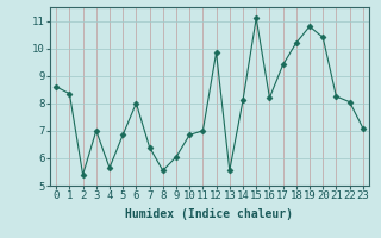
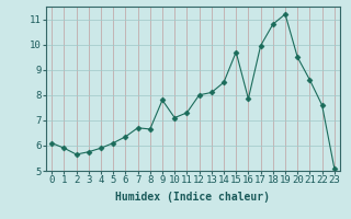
0: 8.60 -> 6.10
1: 8.35 -> 5.90
2: 5.40 -> 5.65
3: 7.00 -> 5.75
4: 5.65 -> 5.90
5: 6.85 -> 6.10
6: 8.00 -> 6.35
7: 6.40 -> 6.70
8: 5.55 -> 6.65
9: 6.05 -> 7.80
10: 6.85 -> 7.10
11: 7.00 -> 7.30
12: 9.85 -> 8.00
13: 5.55 -> 8.10
14: 8.10 -> 8.50
15: 11.10 -> 9.70
16: 8.20 -> 7.85
17: 9.40 -> 9.95
18: 10.20 -> 10.80
19: 10.80 -> 11.20
20: 10.40 -> 9.50
21: 8.25 -> 8.60
22: 8.05 -> 7.60
23: 7.10 -> 5.10
